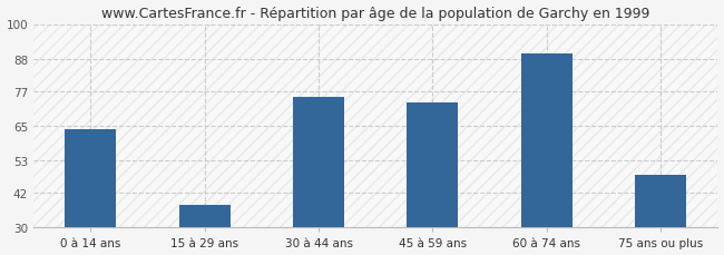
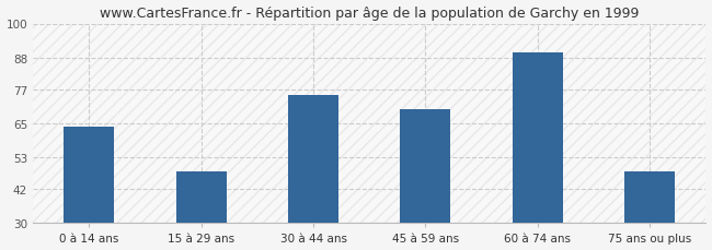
15 à 29 ans: 38 -> 48
45 à 59 ans: 73 -> 70
